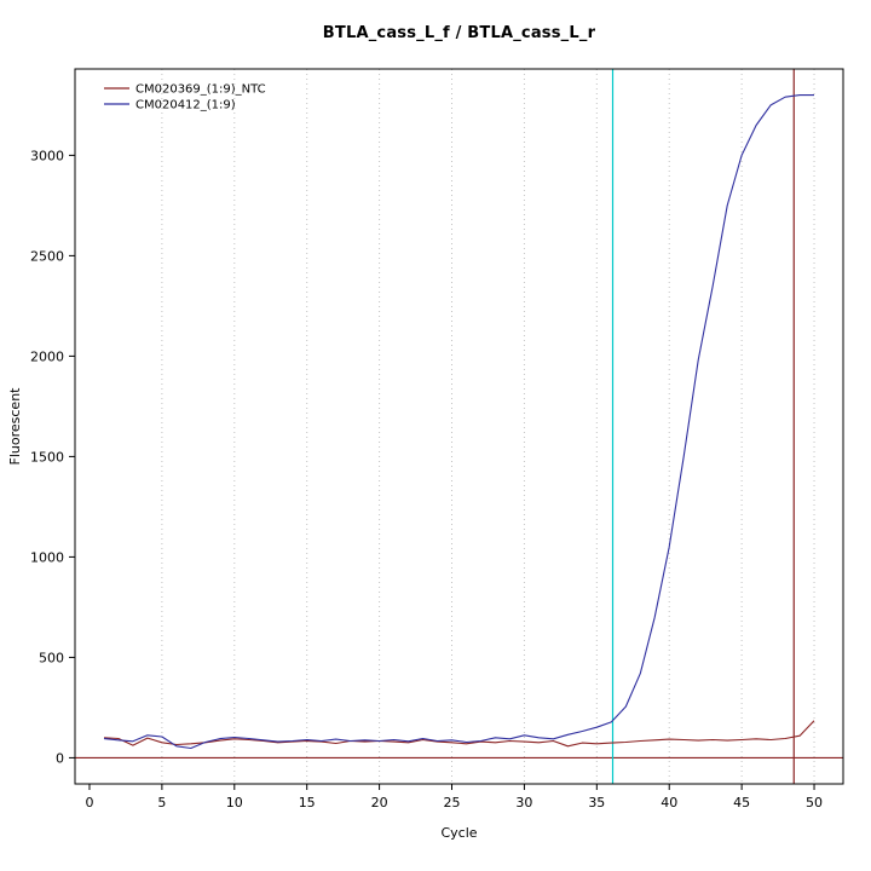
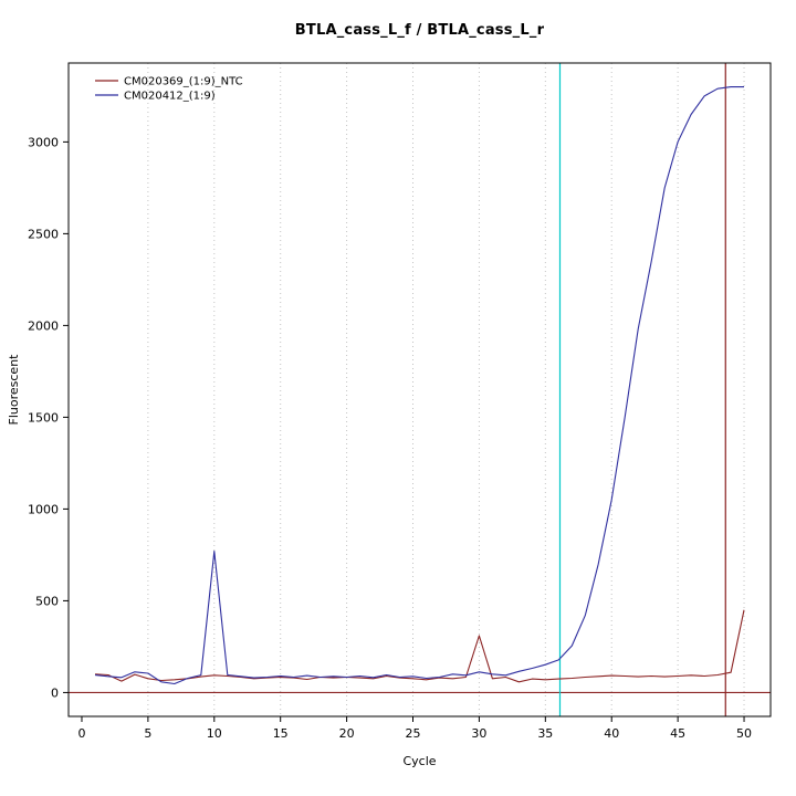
CM020412_(1:9)/10: 100 -> 770
CM020369_(1:9)_NTC/30: 80 -> 310
CM020369_(1:9)_NTC/50: 180 -> 450
